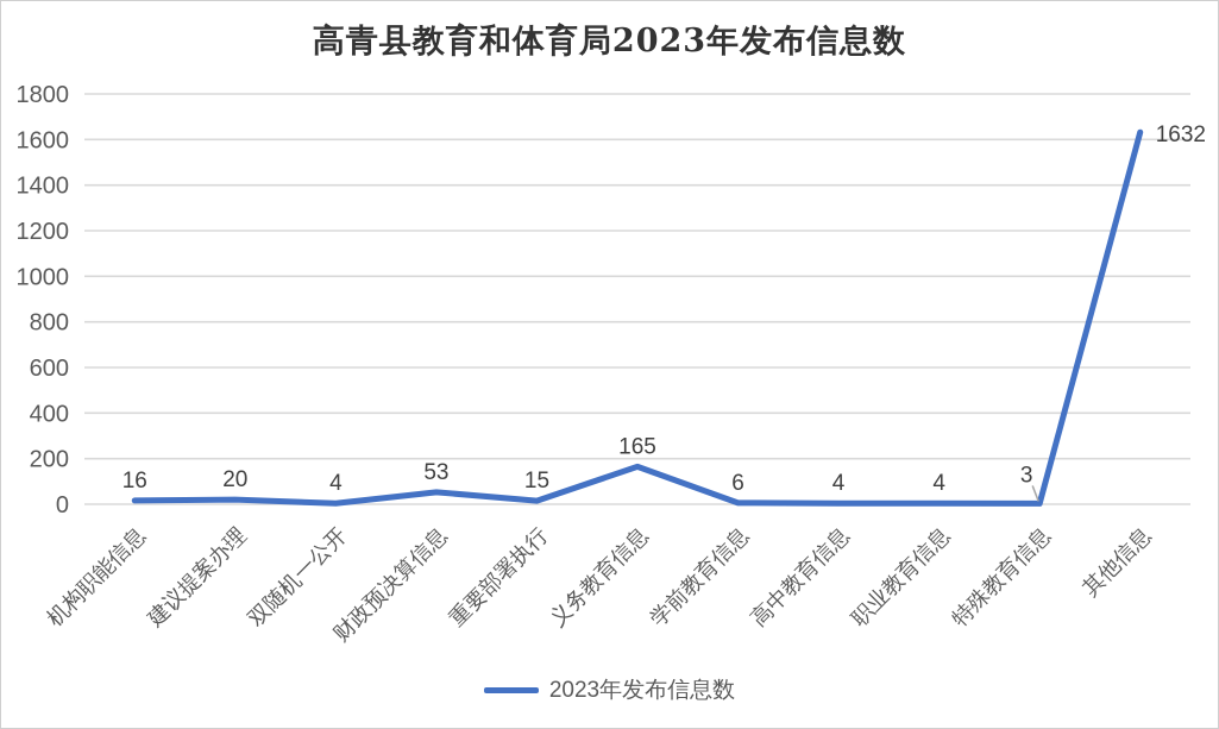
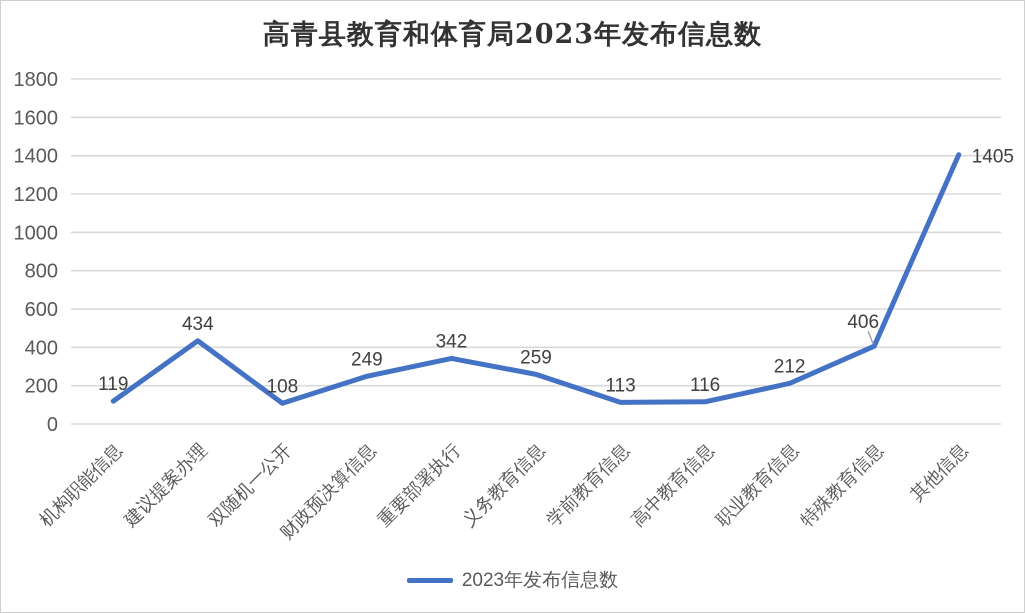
机构职能信息: 16 -> 119
建议提案办理: 20 -> 434
双随机一公开: 4 -> 108
财政预决算信息: 53 -> 249
重要部署执行: 15 -> 342
义务教育信息: 165 -> 259
学前教育信息: 6 -> 113
高中教育信息: 4 -> 116
职业教育信息: 4 -> 212
特殊教育信息: 3 -> 406
其他信息: 1632 -> 1405
